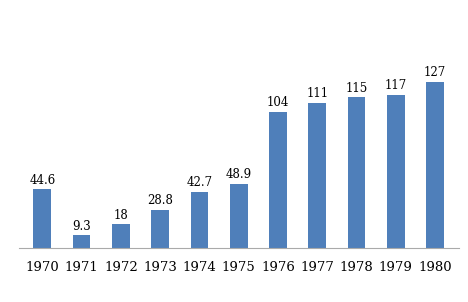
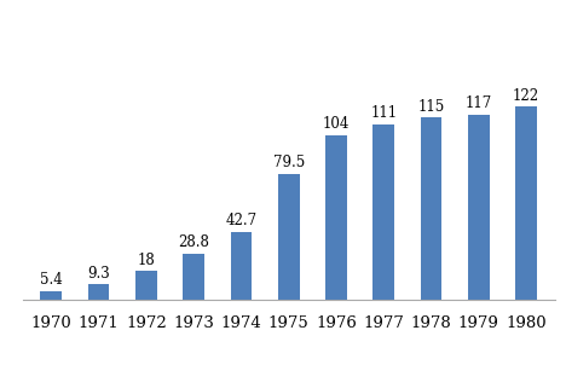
1970: 44.6 -> 5.4
1975: 48.9 -> 79.5
1980: 127 -> 122
